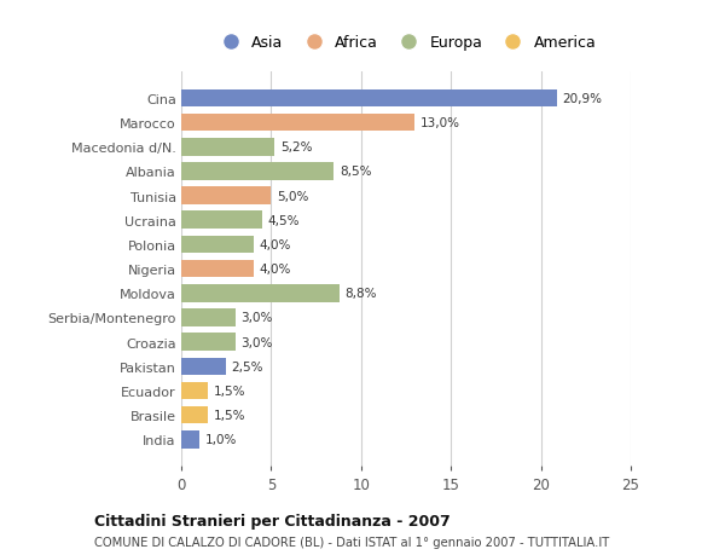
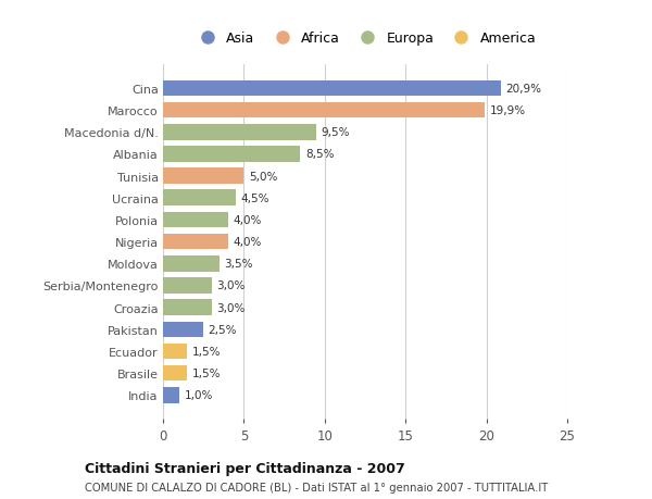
Marocco: 13,0% -> 19,9%
Macedonia d/N.: 5,2% -> 9,5%
Moldova: 8,8% -> 3,5%
